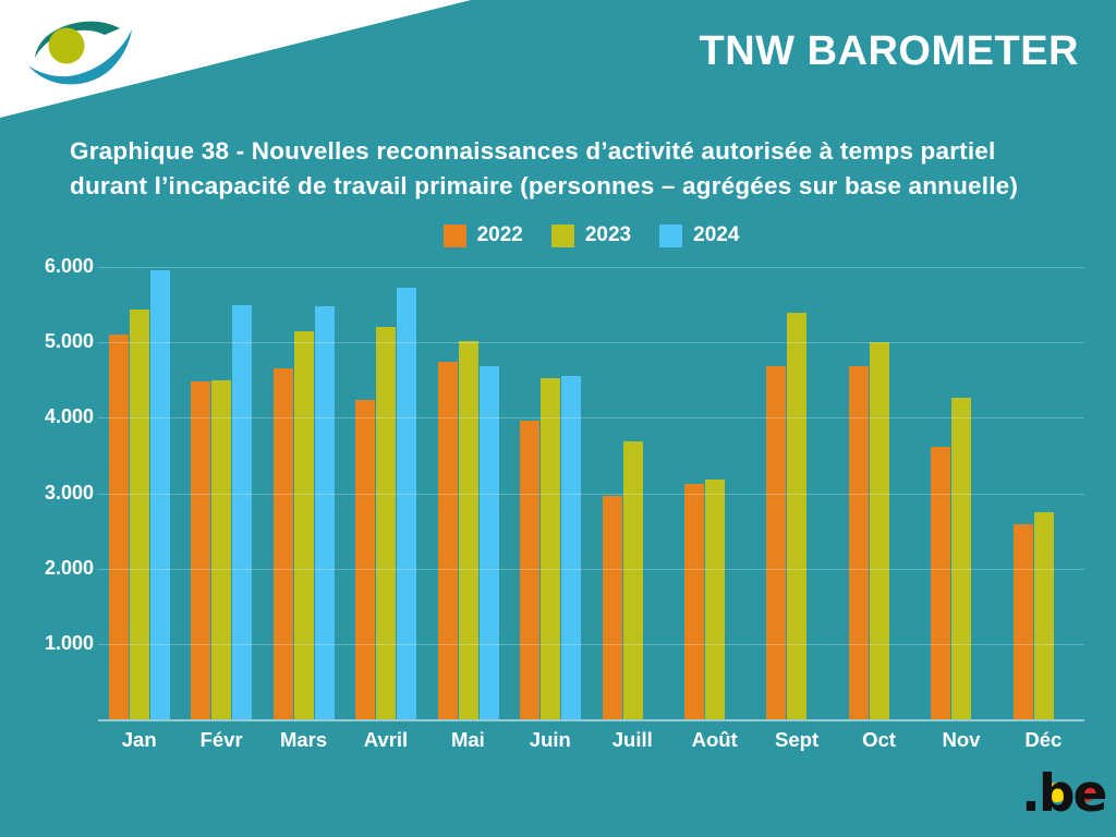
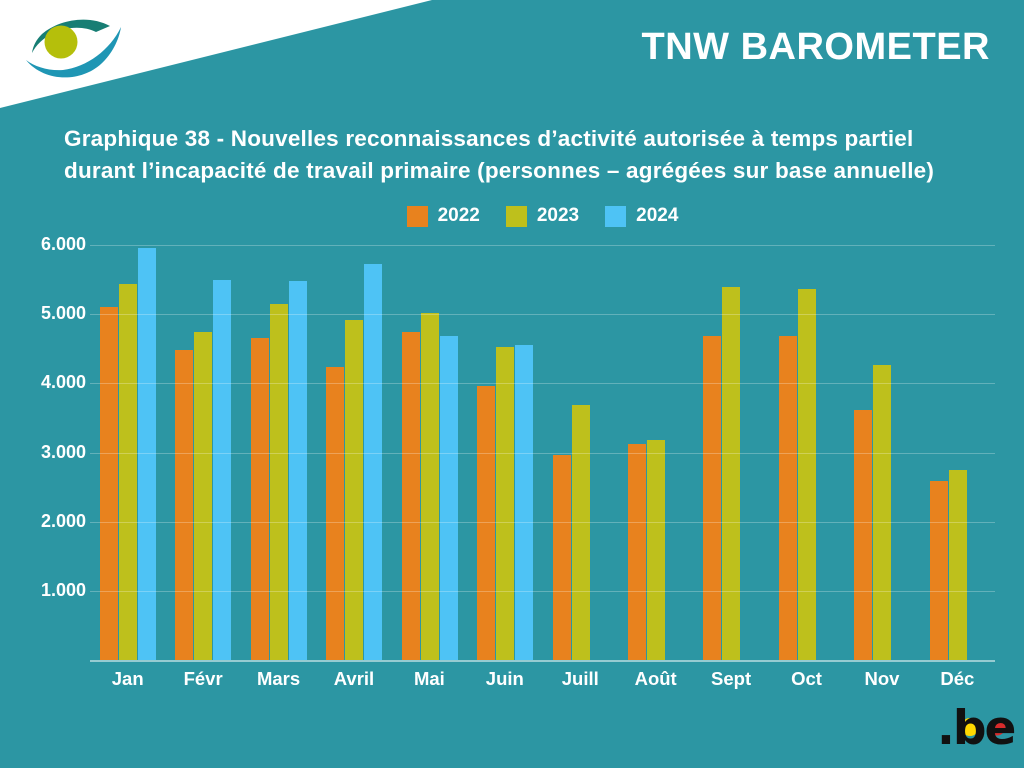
2023/Févr: 4500 -> 4700
2023/Avril: 5200 -> 4900
2023/Oct: 5000 -> 5400
